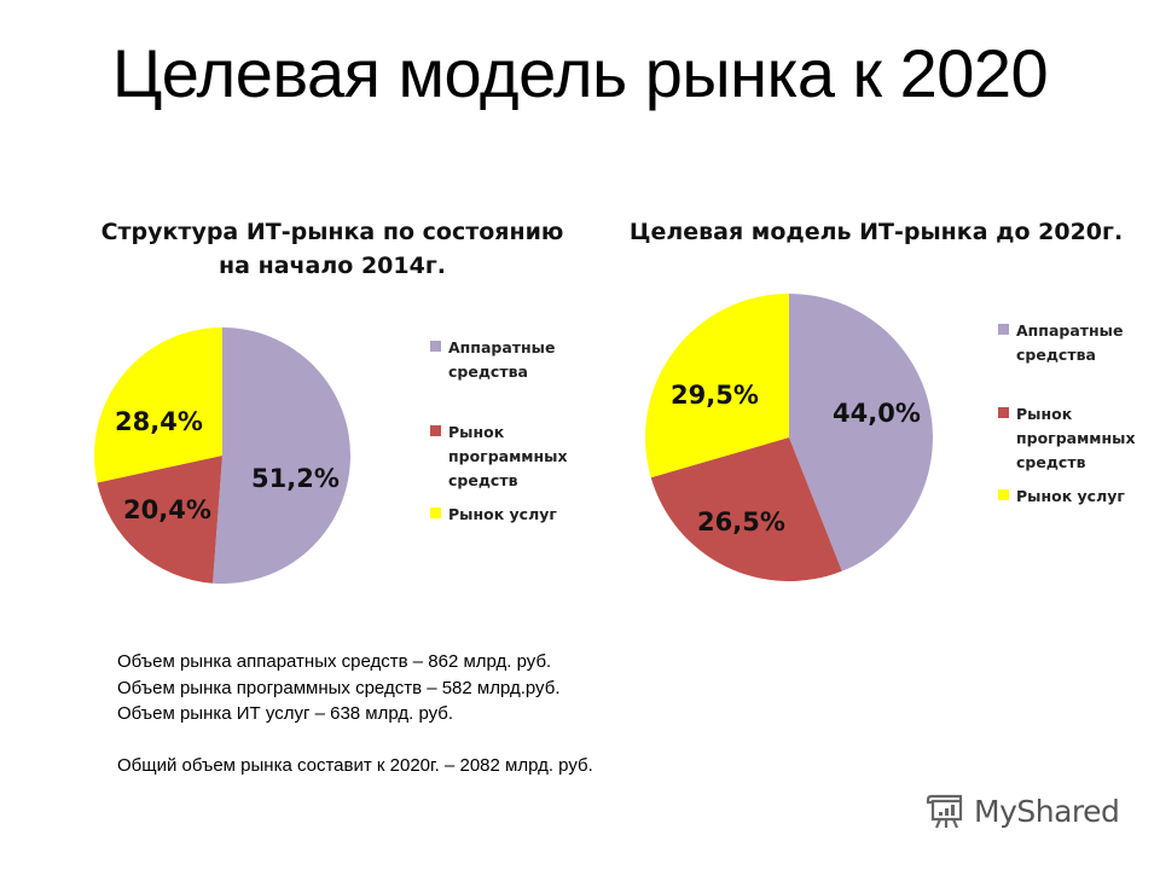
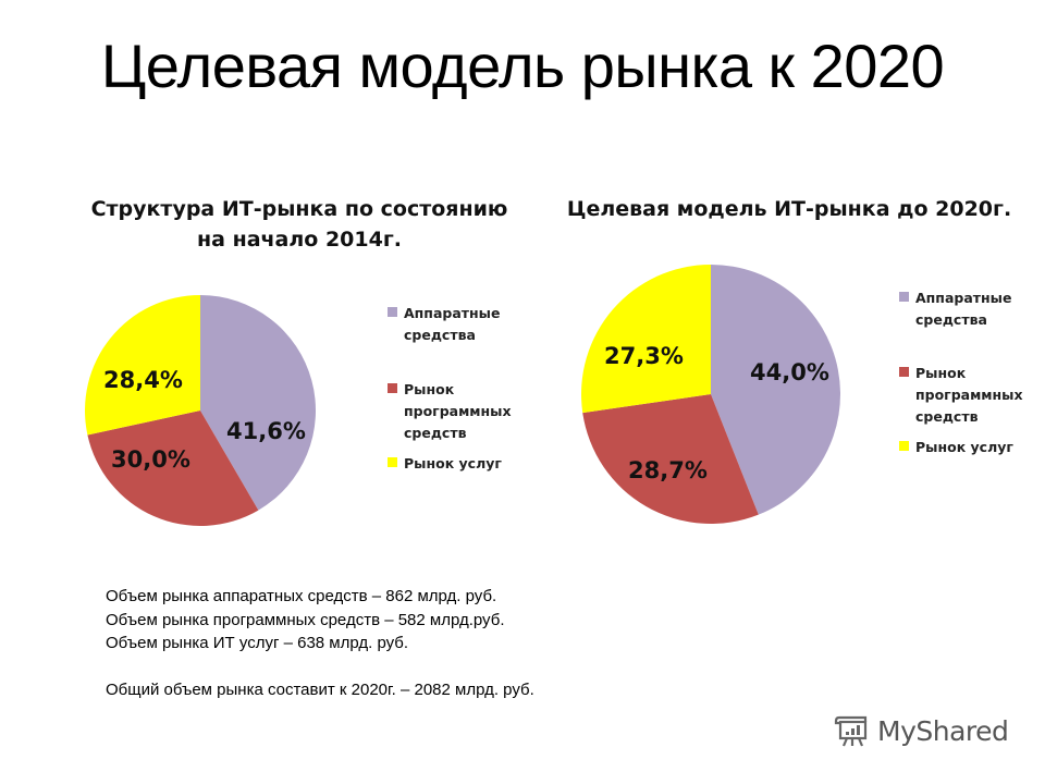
Структура ИТ-рынка по состоянию на начало 2014г./Аппаратные средства: 51,2% -> 41,6%
Структура ИТ-рынка по состоянию на начало 2014г./Рынок программных средств: 20,4% -> 30,0%
Целевая модель ИТ-рынка до 2020г./Рынок программных средств: 26,5% -> 28,7%
Целевая модель ИТ-рынка до 2020г./Рынок услуг: 29,5% -> 27,3%
